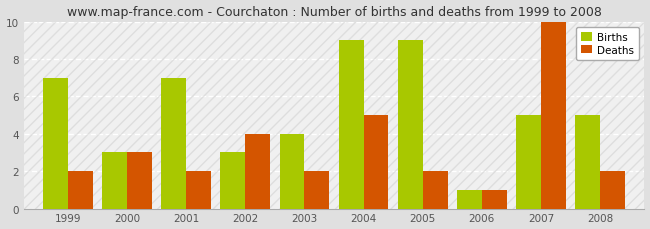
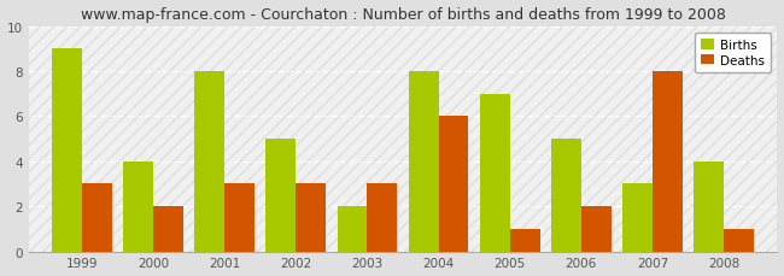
Births/1999: 7 -> 9
Deaths/1999: 2 -> 3
Births/2000: 3 -> 4
Deaths/2000: 3 -> 2
Births/2001: 7 -> 8
Deaths/2001: 2 -> 3
Births/2002: 3 -> 5
Deaths/2002: 4 -> 3
Births/2003: 4 -> 2
Deaths/2003: 2 -> 3
Births/2004: 9 -> 8
Deaths/2004: 5 -> 6
Births/2005: 9 -> 7
Deaths/2005: 2 -> 1
Births/2006: 1 -> 5
Deaths/2006: 1 -> 2
Births/2007: 5 -> 3
Deaths/2007: 10 -> 8
Births/2008: 5 -> 4
Deaths/2008: 2 -> 1
